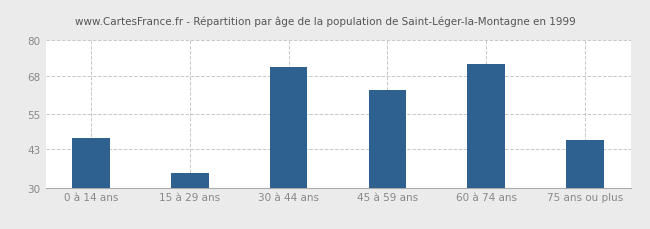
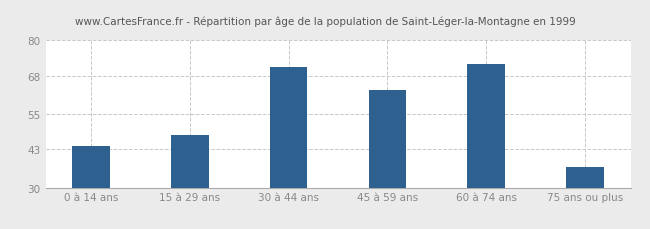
0 à 14 ans: 47 -> 44
15 à 29 ans: 35 -> 48
75 ans ou plus: 46 -> 37
